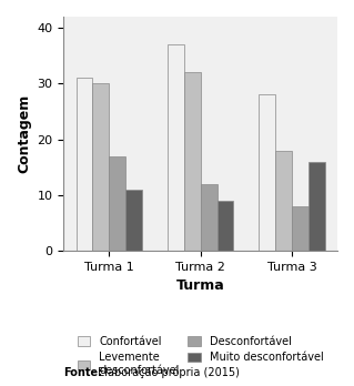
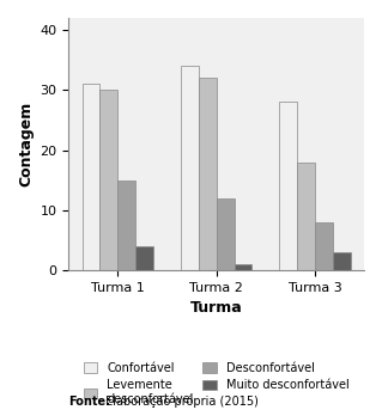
Desconfortável/Turma 1: 17 -> 15
Muito desconfortável/Turma 1: 11 -> 4
Confortável/Turma 2: 37 -> 34
Muito desconfortável/Turma 2: 9 -> 1
Muito desconfortável/Turma 3: 16 -> 3
